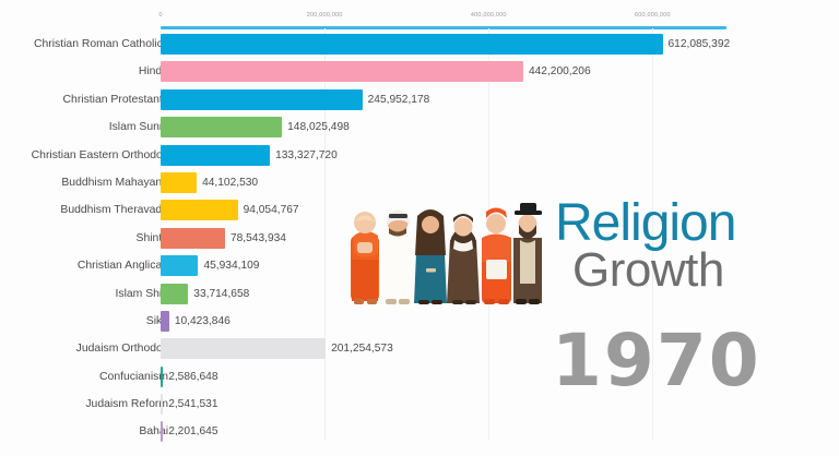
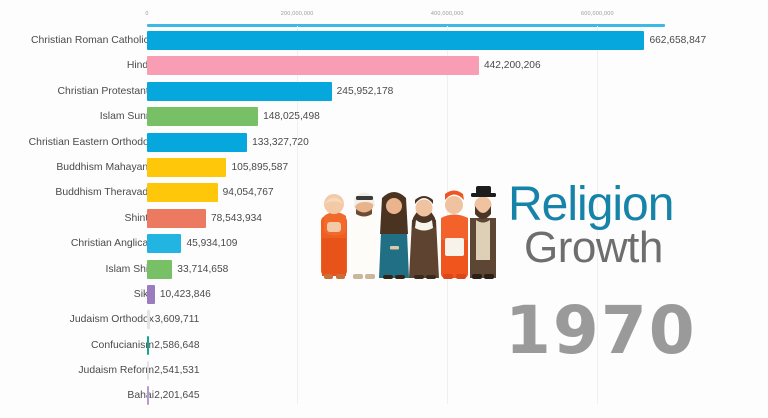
Christian Roman Catholics: 612,085,392 -> 662,658,847
Buddhism Mahayana: 44,102,530 -> 105,895,587
Judaism Orthodox: 201,254,573 -> 3,609,711
